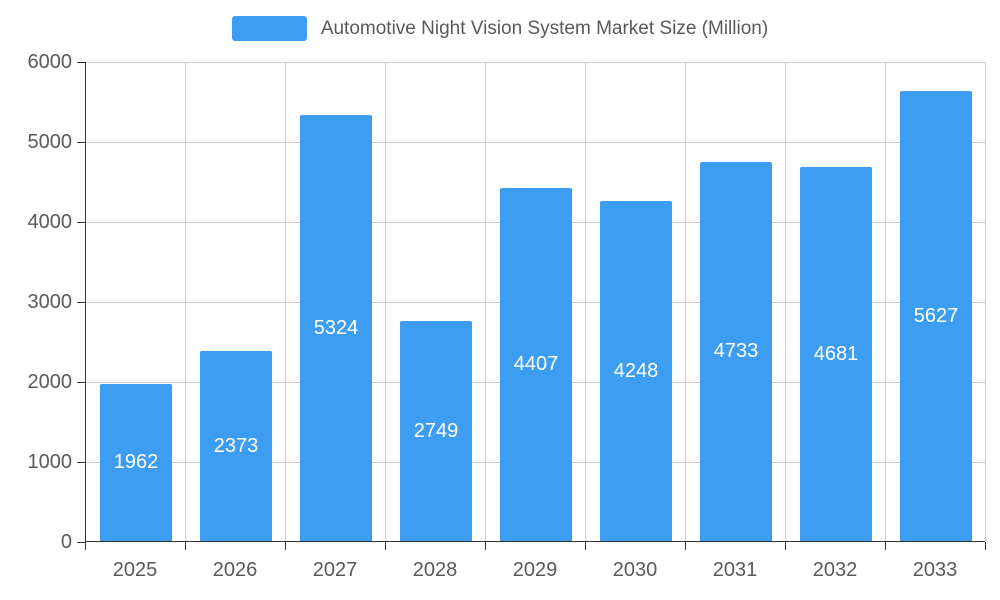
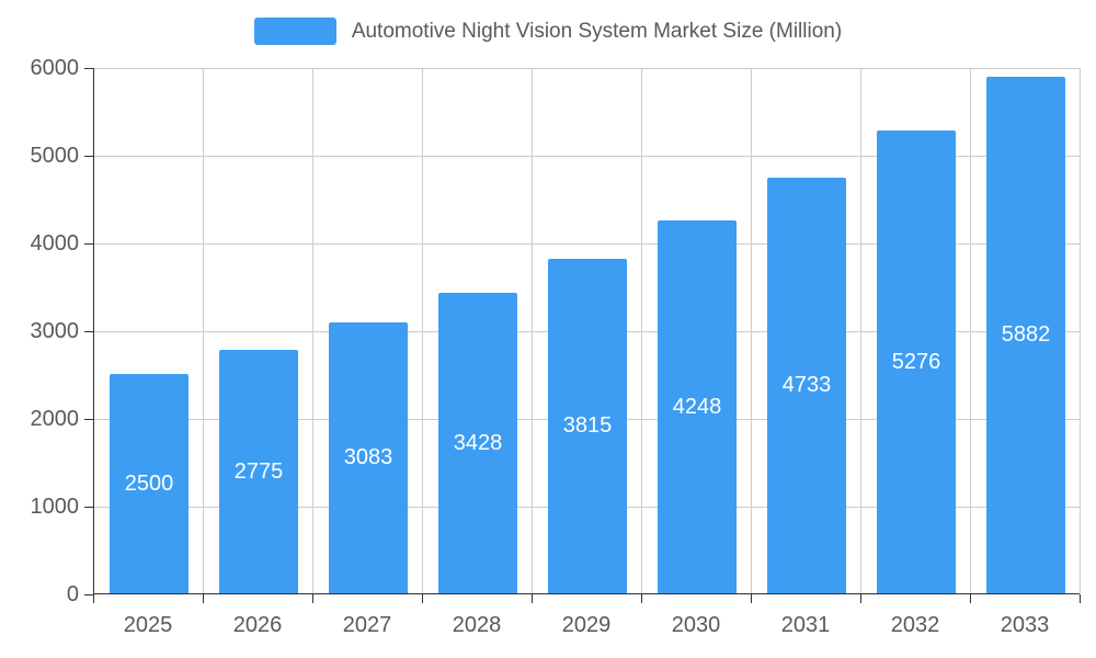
2025: 1962 -> 2500
2026: 2373 -> 2775
2027: 5324 -> 3083
2028: 2749 -> 3428
2029: 4407 -> 3815
2032: 4681 -> 5276
2033: 5627 -> 5882
